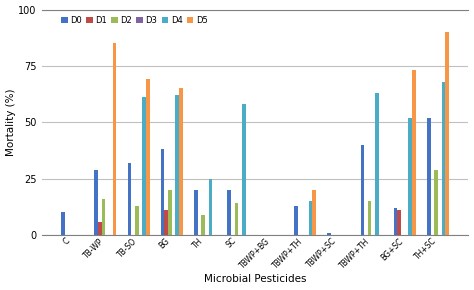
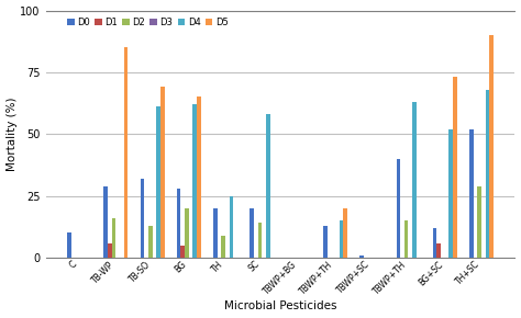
D0/BG: 38 -> 28
D1/BG: 11 -> 5
D1/BG+SC: 11 -> 6
